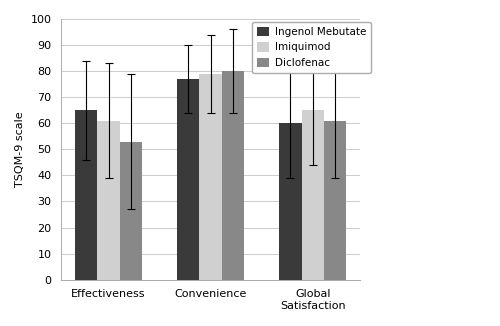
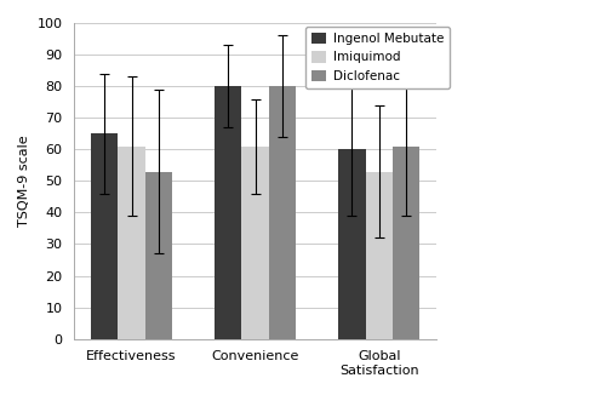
Ingenol Mebutate/Convenience: 77 -> 80
Imiquimod/Convenience: 79 -> 61
Imiquimod/Global Satisfaction: 65 -> 53
